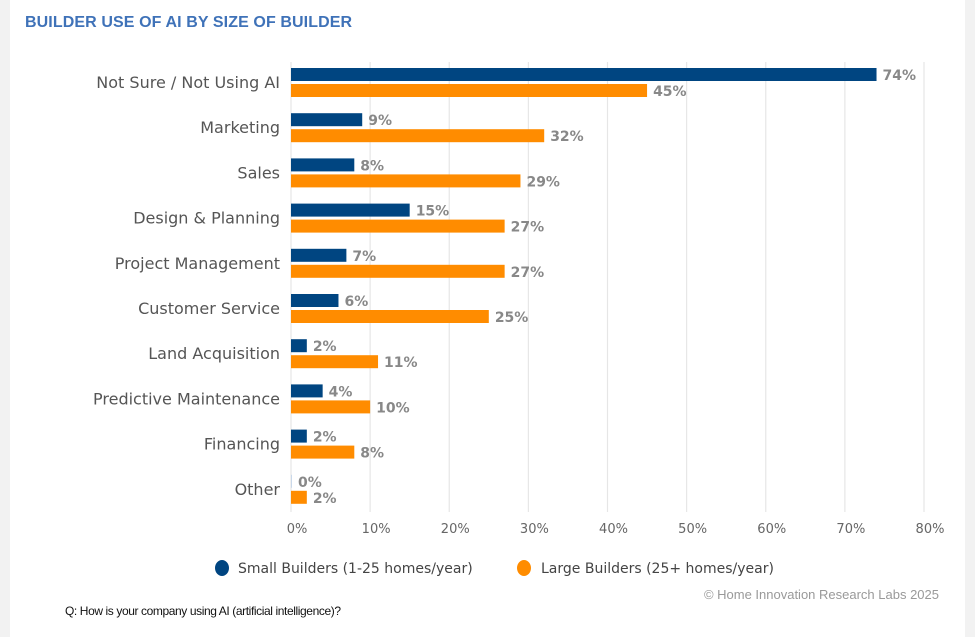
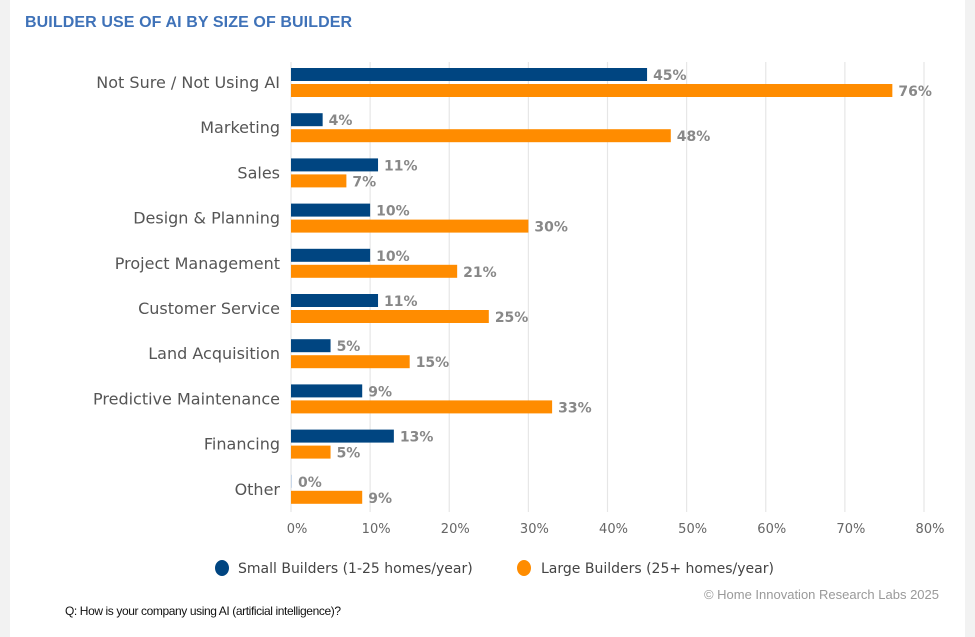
Small Builders (1-25 homes/year)/Not Sure / Not Using AI: 74% -> 45%
Large Builders (25+ homes/year)/Not Sure / Not Using AI: 45% -> 76%
Small Builders (1-25 homes/year)/Marketing: 9% -> 4%
Large Builders (25+ homes/year)/Marketing: 32% -> 48%
Small Builders (1-25 homes/year)/Sales: 8% -> 11%
Large Builders (25+ homes/year)/Sales: 29% -> 7%
Small Builders (1-25 homes/year)/Design & Planning: 15% -> 10%
Large Builders (25+ homes/year)/Design & Planning: 27% -> 30%
Small Builders (1-25 homes/year)/Project Management: 7% -> 10%
Large Builders (25+ homes/year)/Project Management: 27% -> 21%
Small Builders (1-25 homes/year)/Customer Service: 6% -> 11%
Small Builders (1-25 homes/year)/Land Acquisition: 2% -> 5%
Large Builders (25+ homes/year)/Land Acquisition: 11% -> 15%
Small Builders (1-25 homes/year)/Predictive Maintenance: 4% -> 9%
Large Builders (25+ homes/year)/Predictive Maintenance: 10% -> 33%
Small Builders (1-25 homes/year)/Financing: 2% -> 13%
Large Builders (25+ homes/year)/Financing: 8% -> 5%
Large Builders (25+ homes/year)/Other: 2% -> 9%
